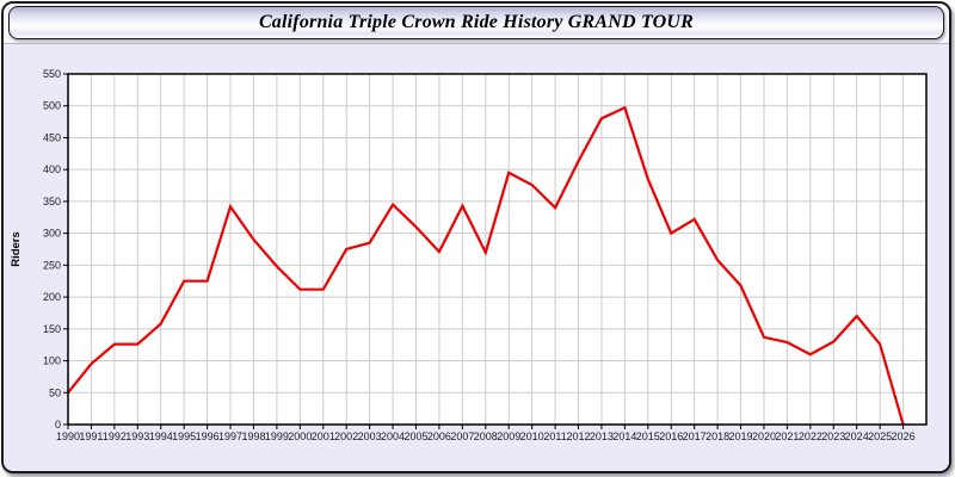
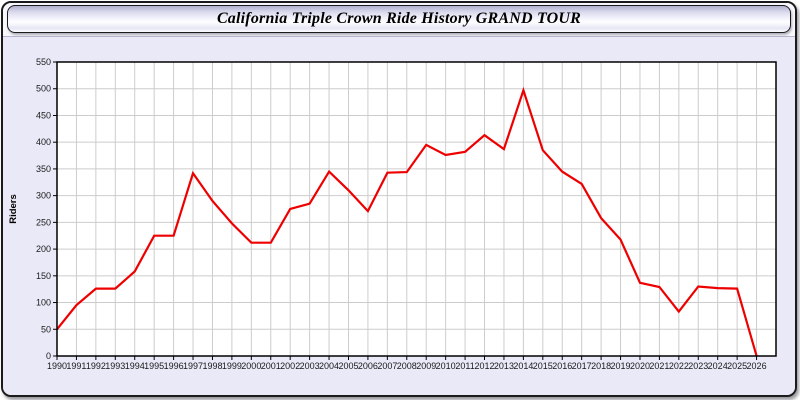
2008: 270 -> 340
2011: 340 -> 380
2013: 480 -> 390
2016: 300 -> 340
2022: 110 -> 80
2024: 170 -> 130
